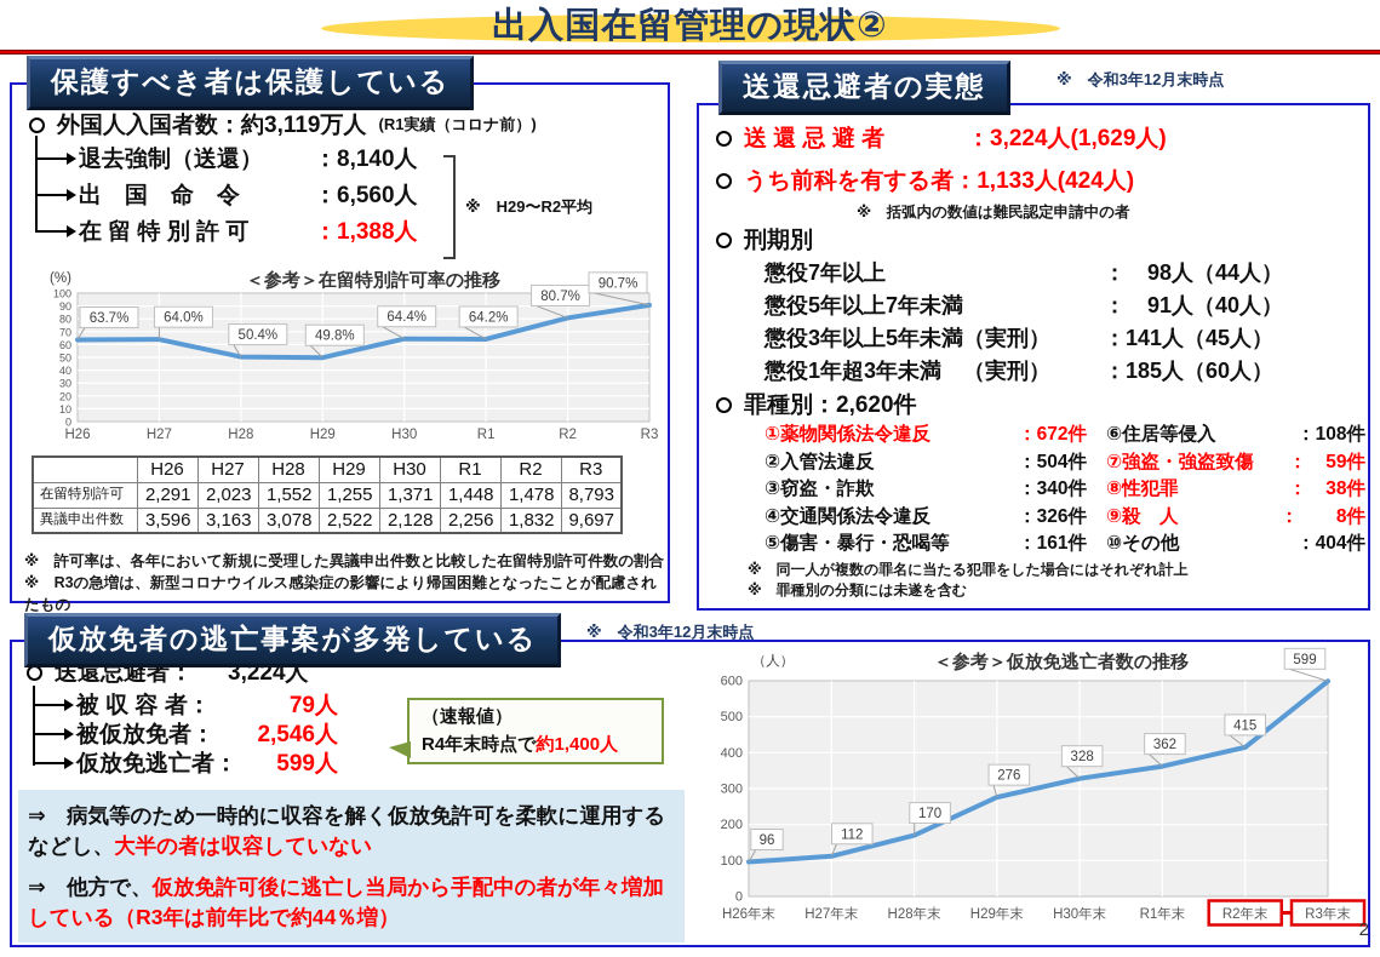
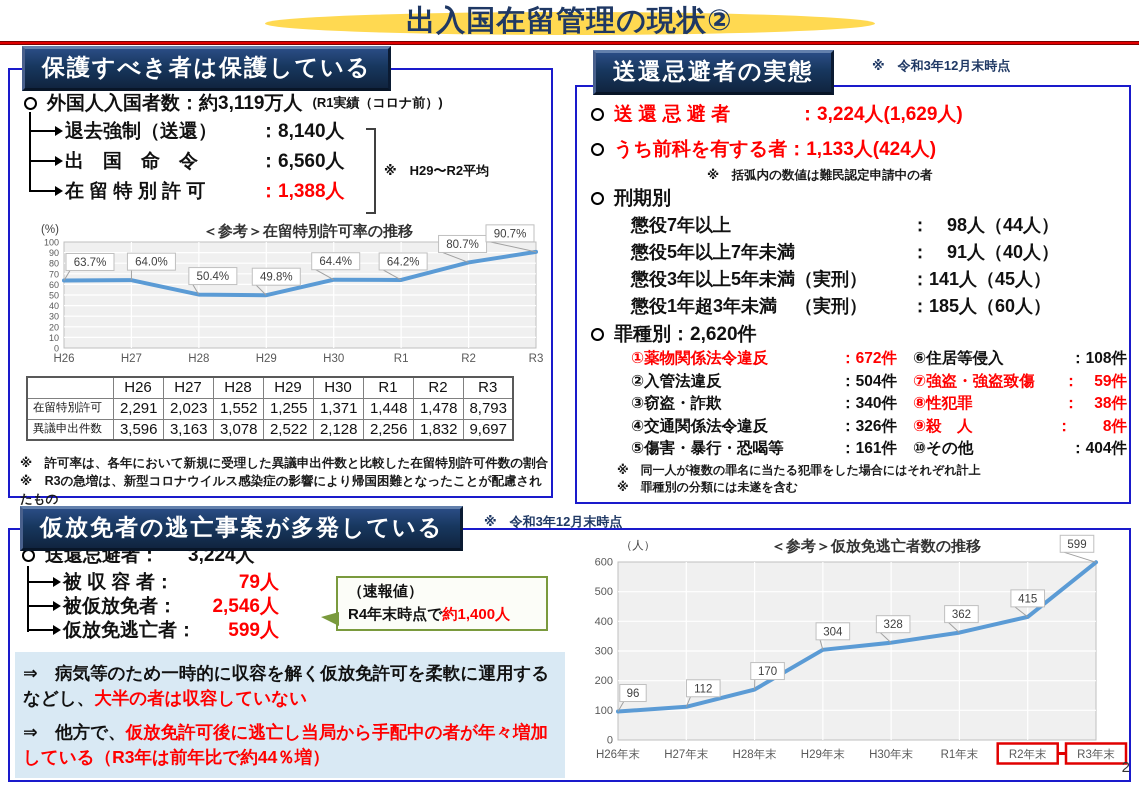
＜参考＞仮放免逃亡者数の推移/H29年末: 276 -> 304
